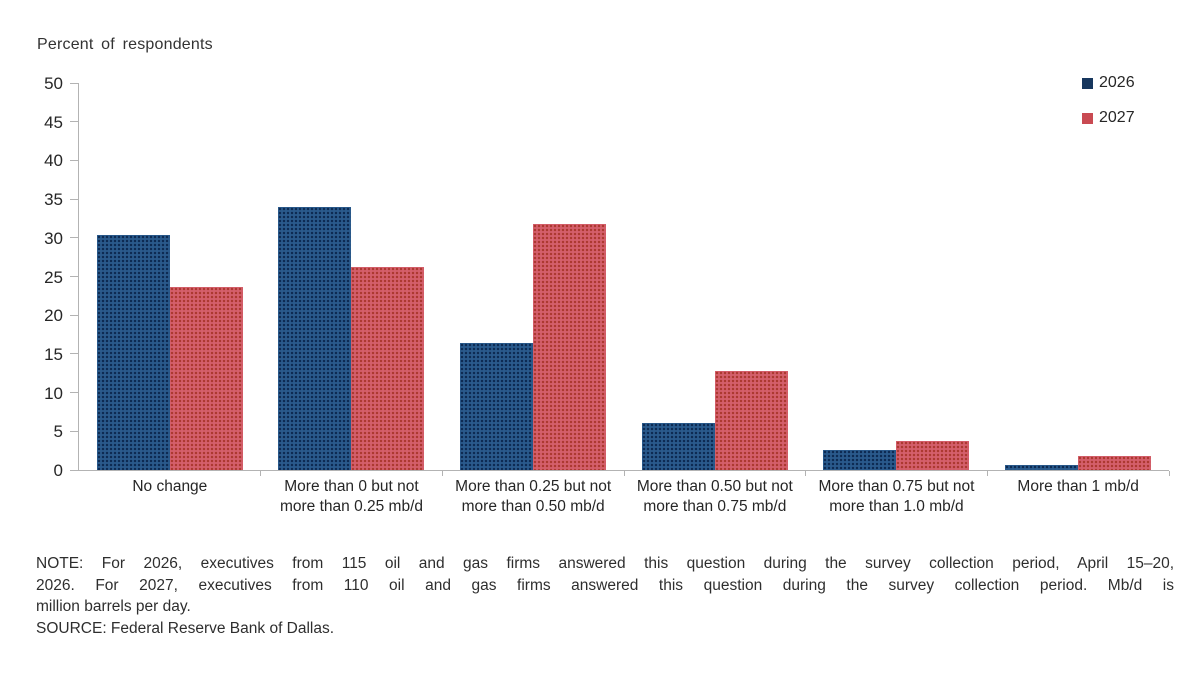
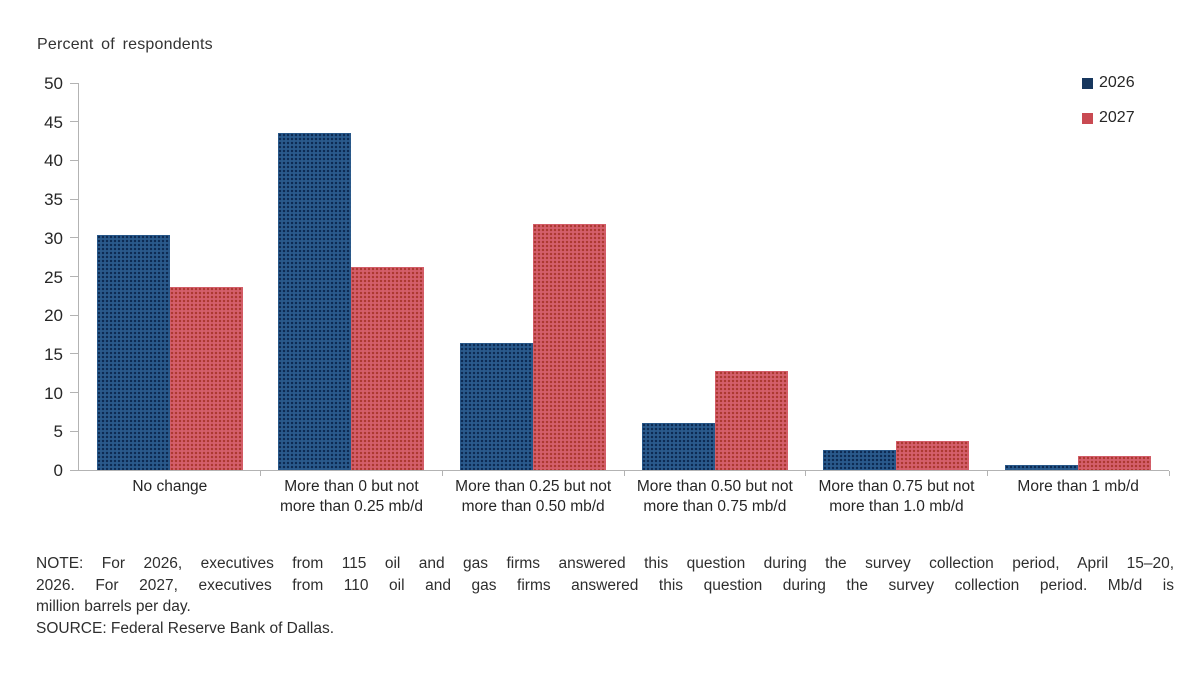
2026/More than 0 but not more than 0.25 mb/d: 34 -> 44
